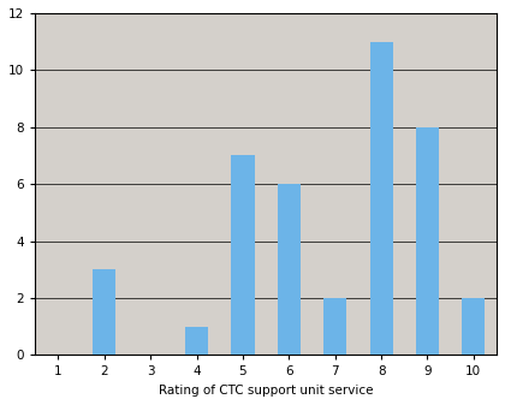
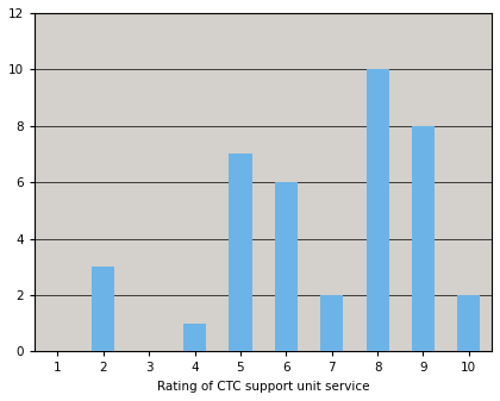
8: 11 -> 10
